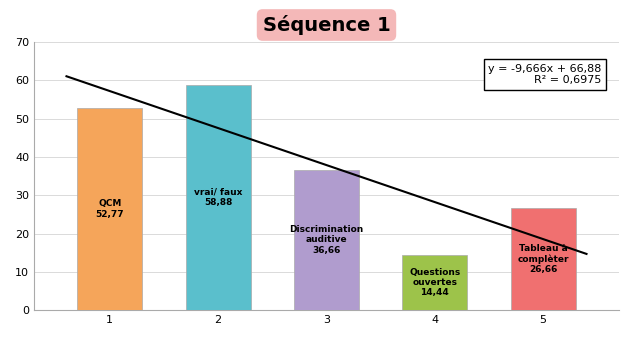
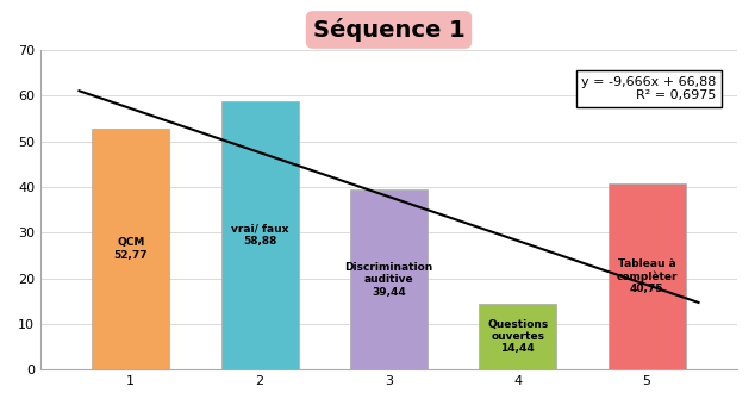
3: 36,66 -> 39,44
5: 26,66 -> 40,75
